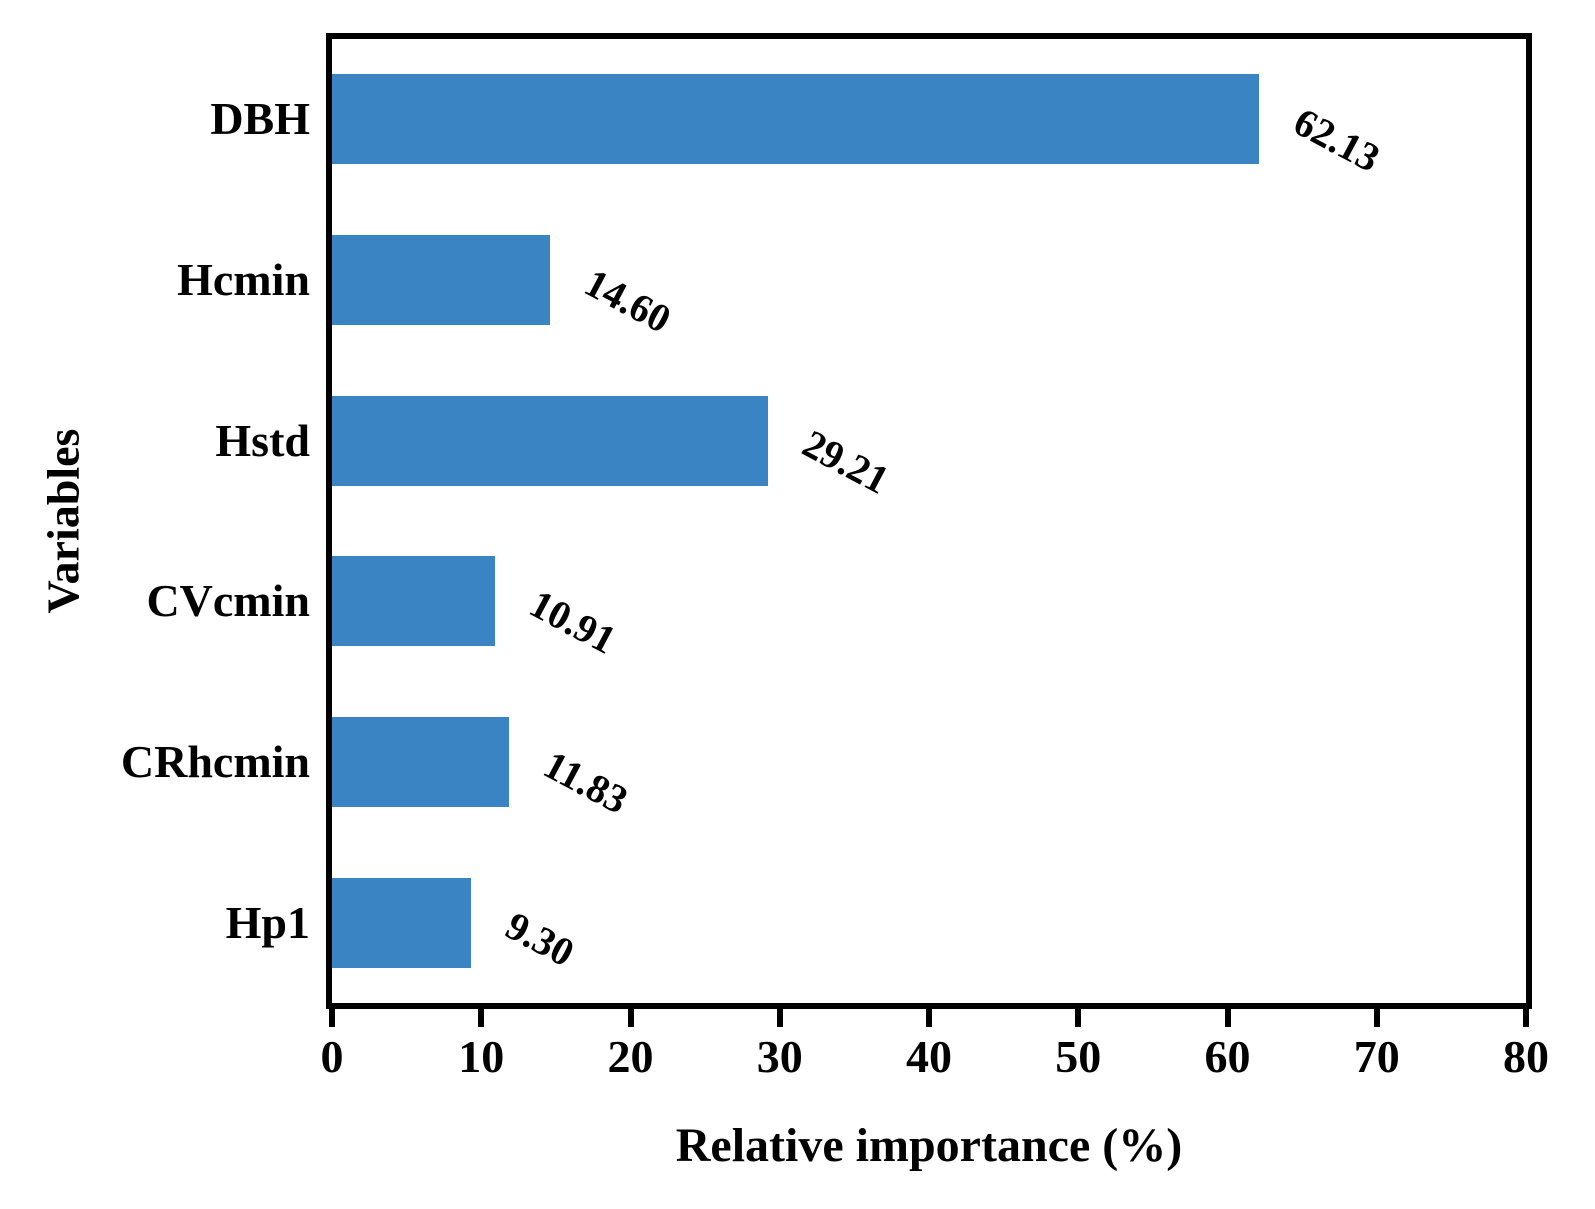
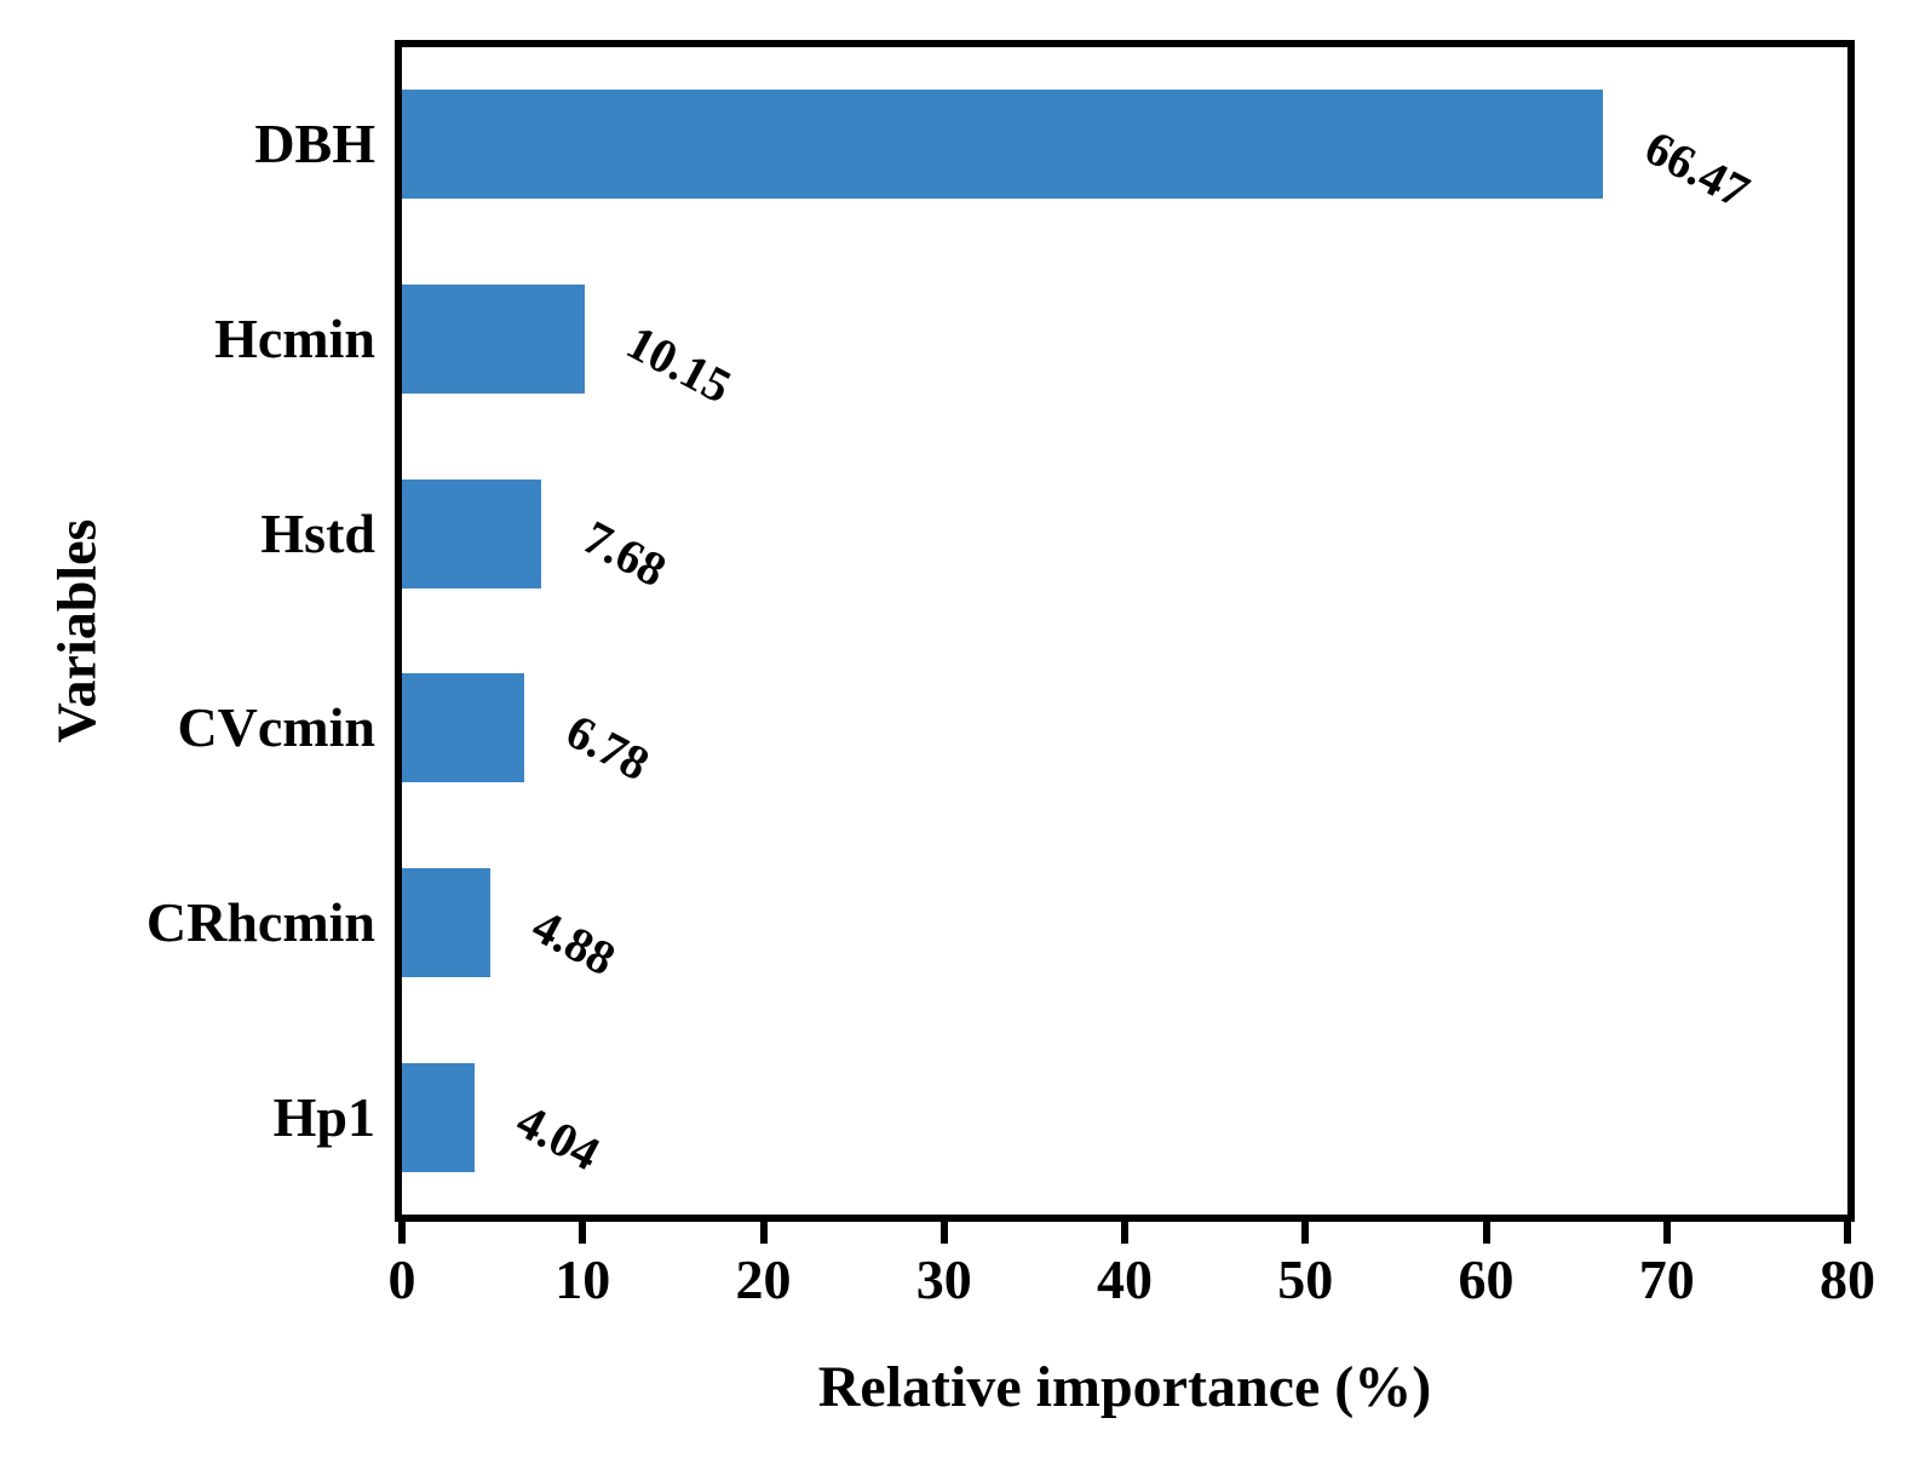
DBH: 62.13 -> 66.47
Hcmin: 14.60 -> 10.15
Hstd: 29.21 -> 7.68
CVcmin: 10.91 -> 6.78
CRhcmin: 11.83 -> 4.88
Hp1: 9.30 -> 4.04
